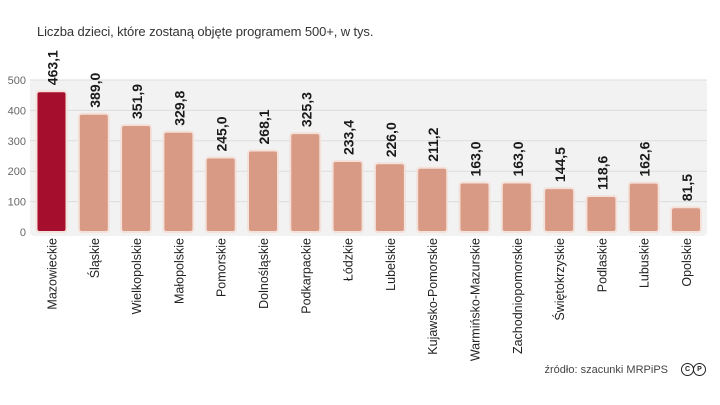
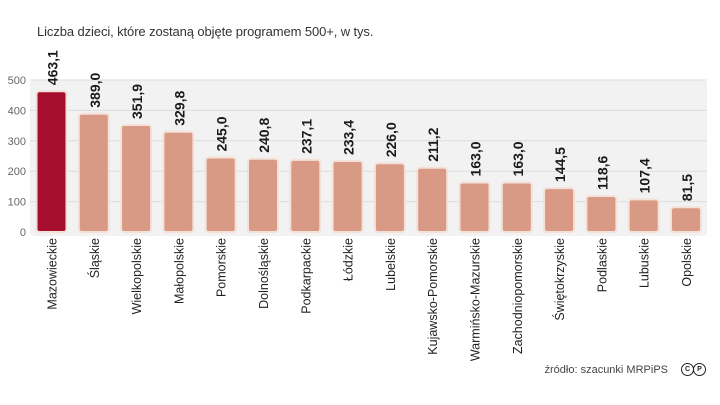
Dolnośląskie: 268,1 -> 240,8
Podkarpackie: 325,3 -> 237,1
Lubuskie: 162,6 -> 107,4
